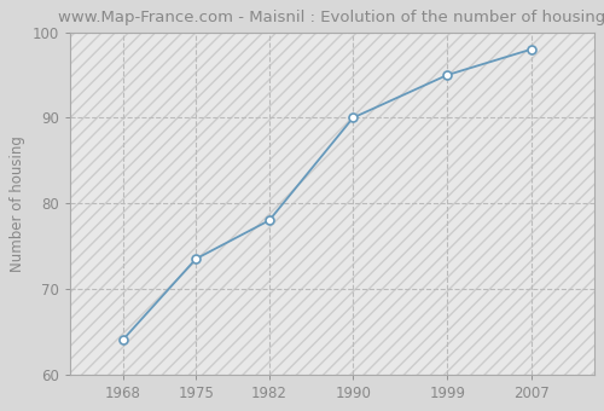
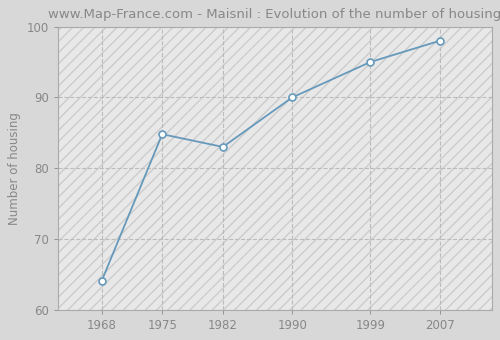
1975: 73.5 -> 84.8
1982: 78.0 -> 83.0
